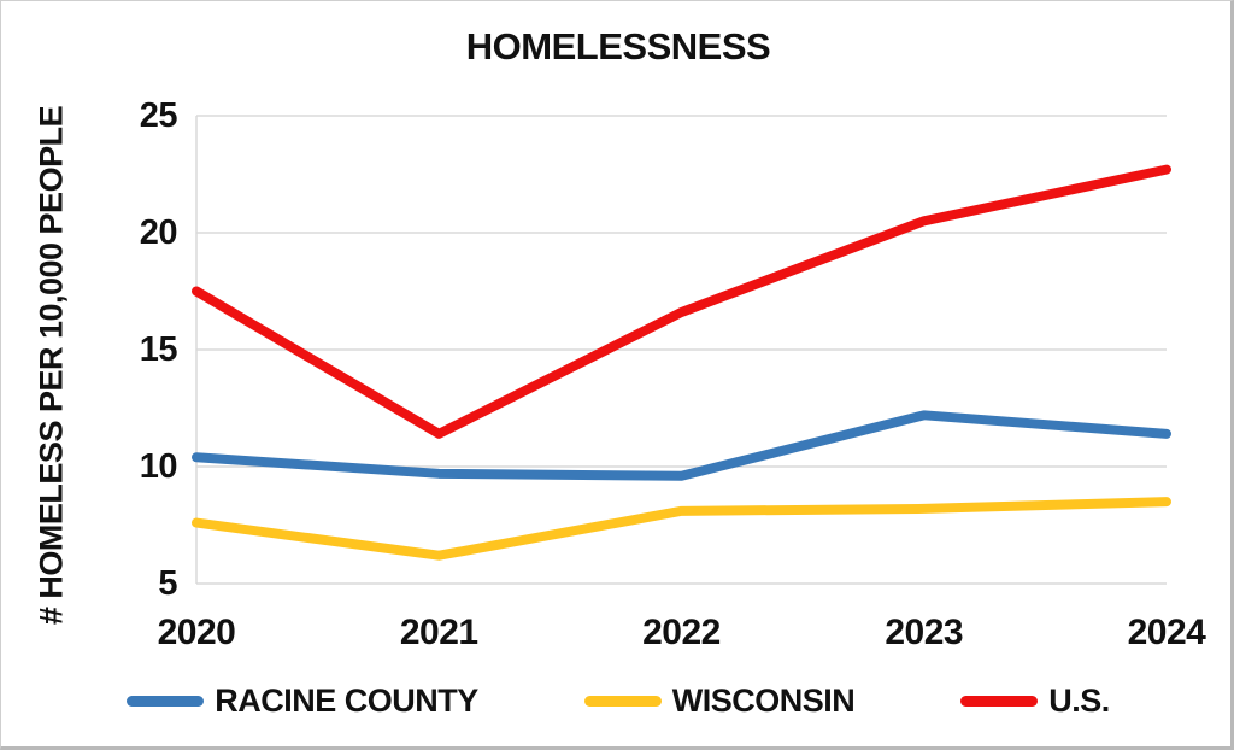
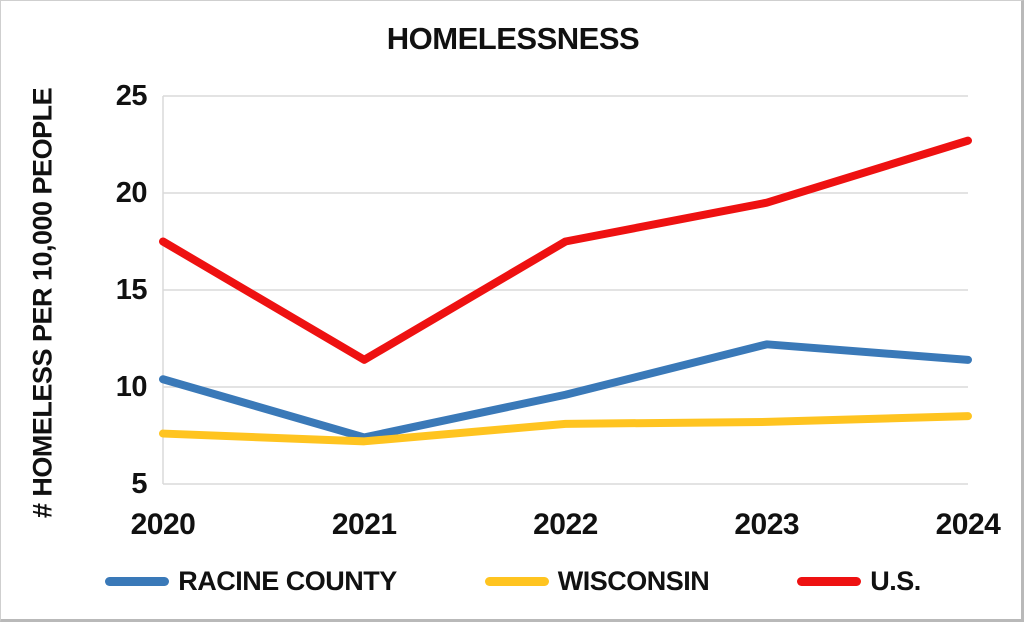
RACINE COUNTY/2021: 9.7 -> 7.4
WISCONSIN/2021: 6.2 -> 7.2
U.S./2022: 16.6 -> 17.5
U.S./2023: 20.5 -> 19.5
